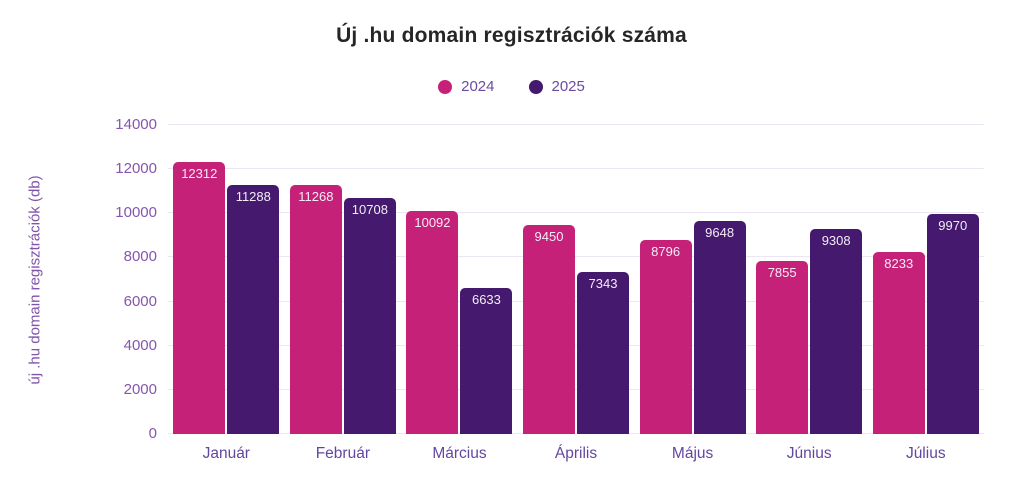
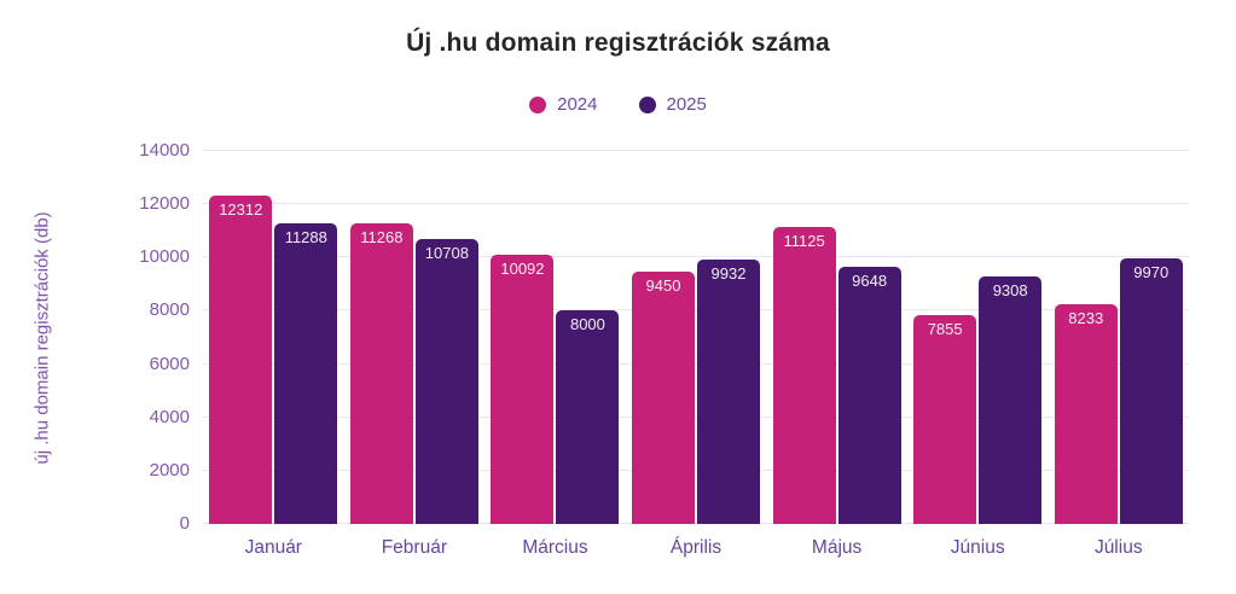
2025/Március: 6633 -> 8000
2025/Április: 7343 -> 9932
2024/Május: 8796 -> 11125
